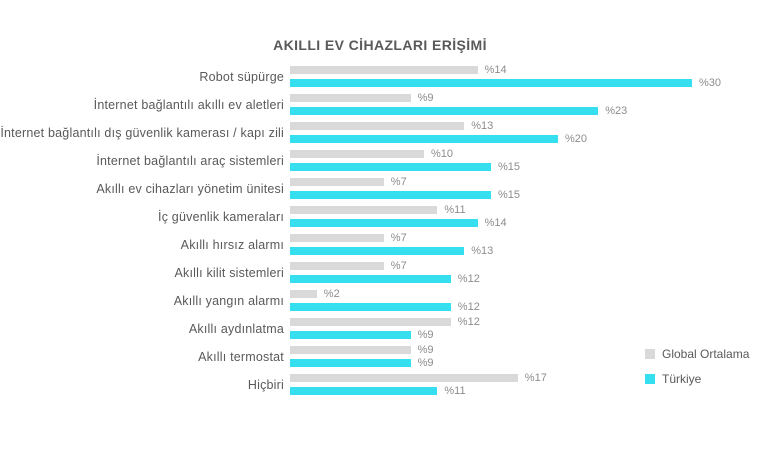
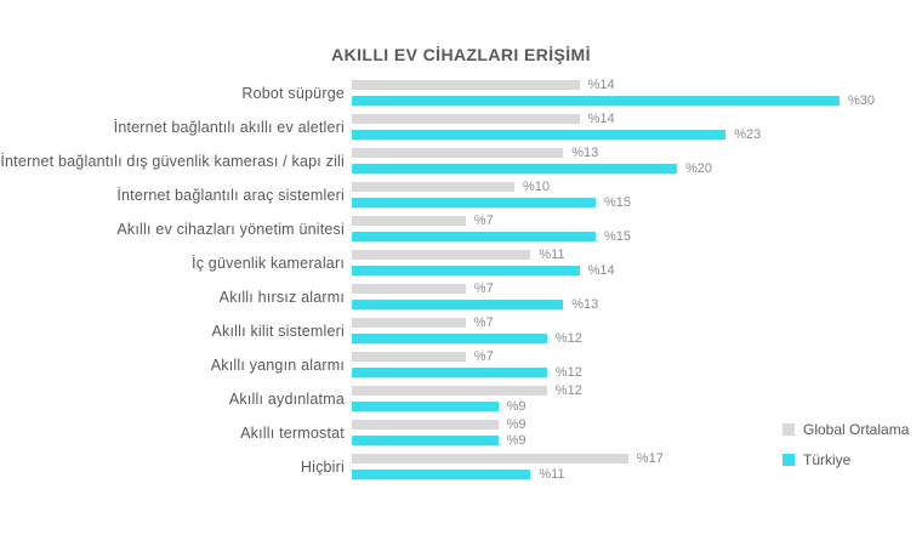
Global Ortalama/İnternet bağlantılı akıllı ev aletleri: 9 -> 14
Global Ortalama/Akıllı yangın alarmı: 2 -> 7
